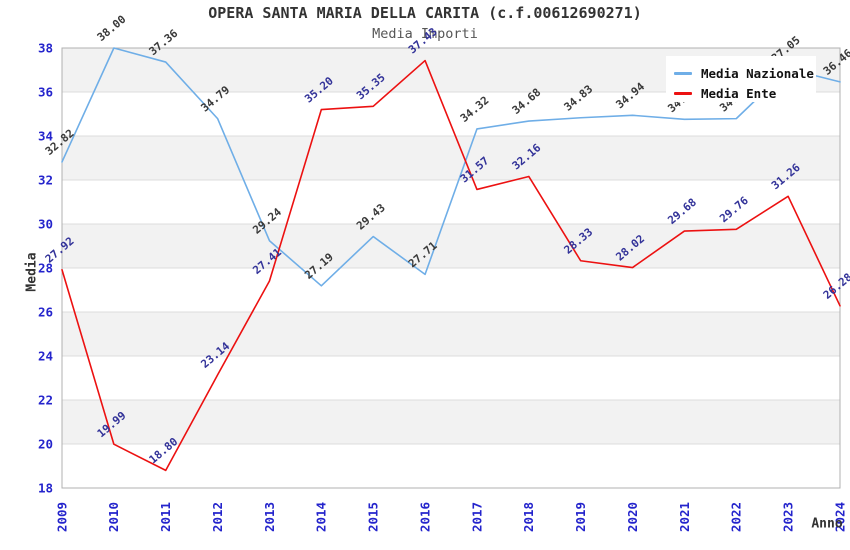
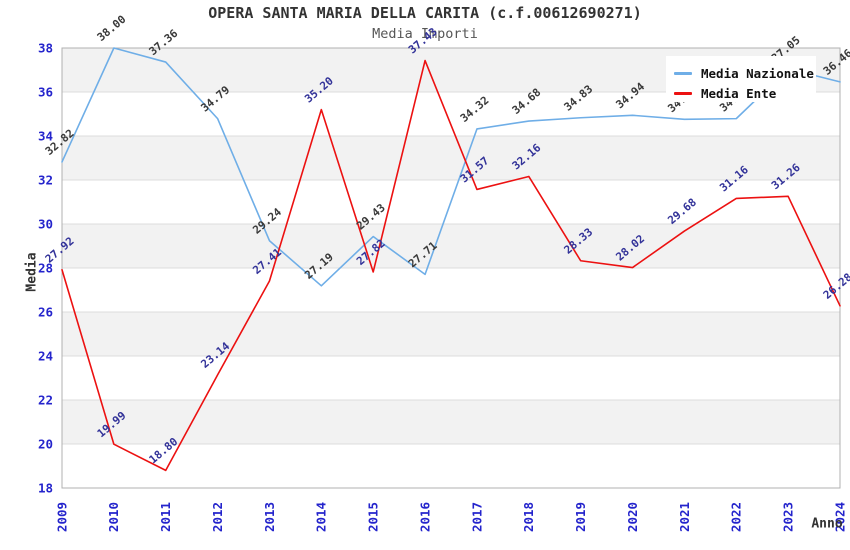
Media Ente/2015: 35.35 -> 27.82
Media Ente/2022: 29.76 -> 31.16
